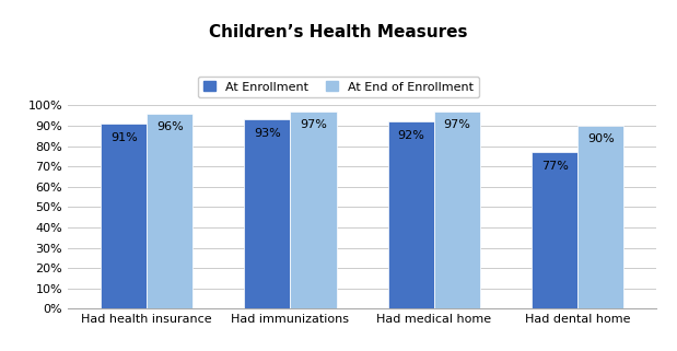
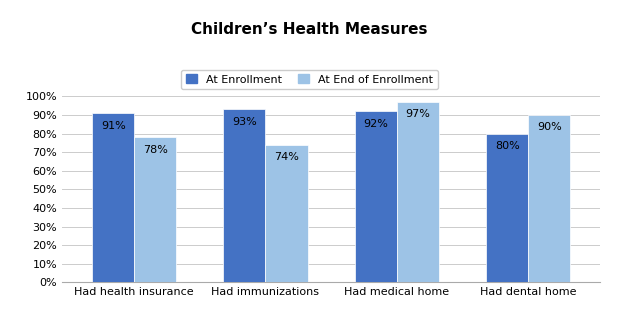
At End of Enrollment/Had health insurance: 96% -> 78%
At End of Enrollment/Had immunizations: 97% -> 74%
At Enrollment/Had dental home: 77% -> 80%
